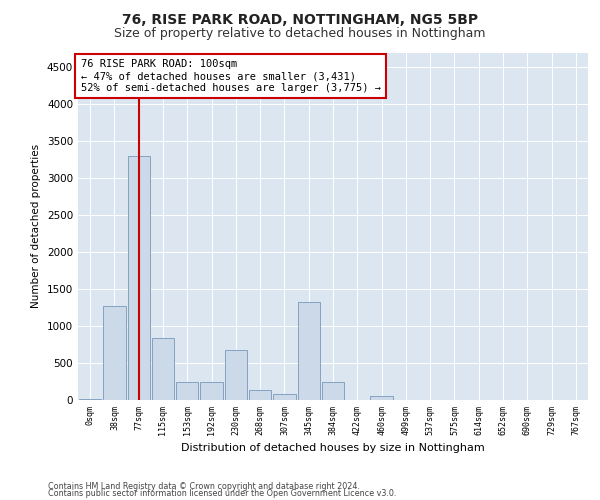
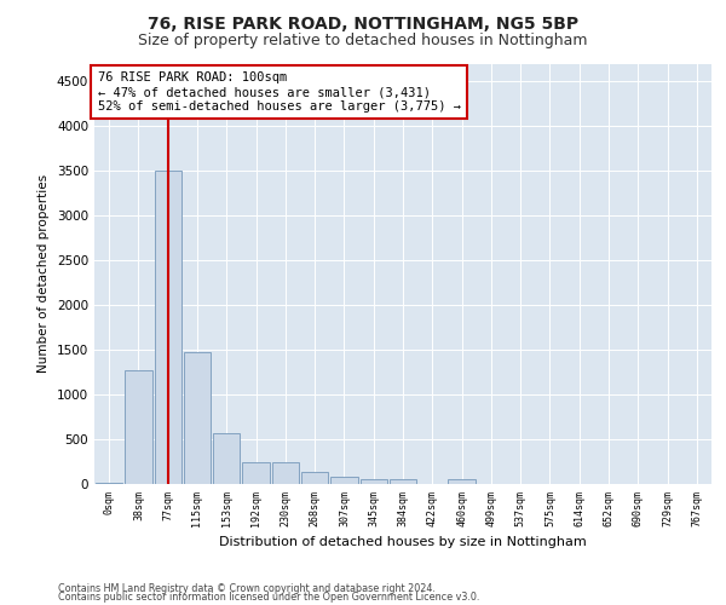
77sqm: 3300 -> 3500
115sqm: 840 -> 1470
153sqm: 240 -> 570
230sqm: 680 -> 250
345sqm: 1320 -> 60
384sqm: 240 -> 50
